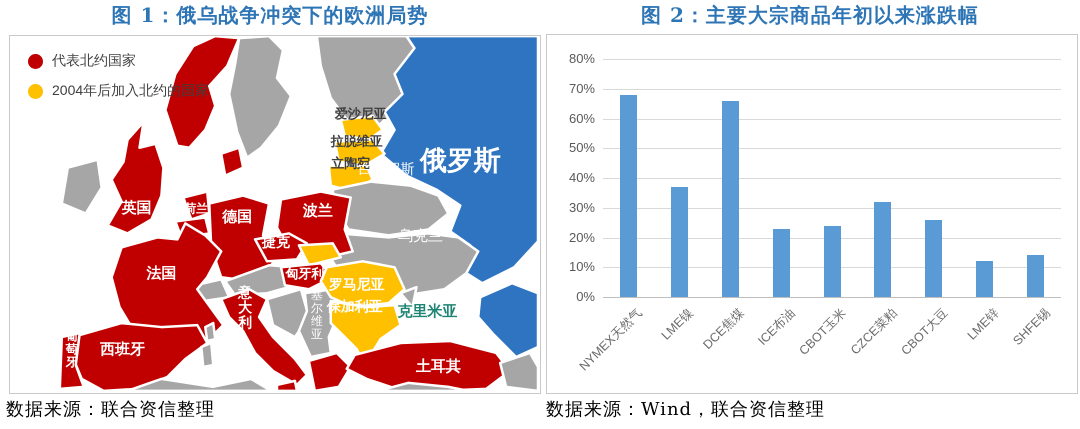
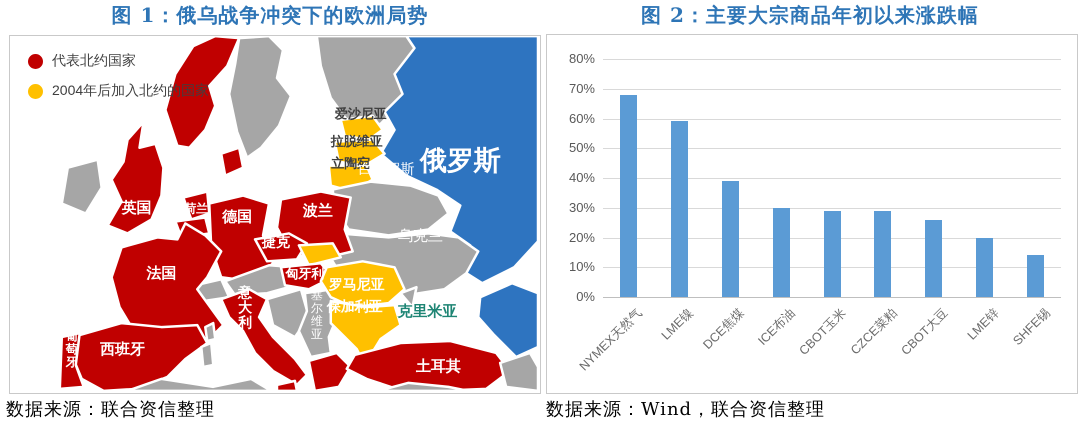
LME镍: 37% -> 59%
DCE焦煤: 66% -> 39%
ICE布油: 23% -> 30%
CBOT玉米: 24% -> 29%
CZCE菜粕: 32% -> 29%
LME锌: 12% -> 20%
